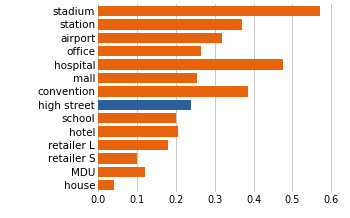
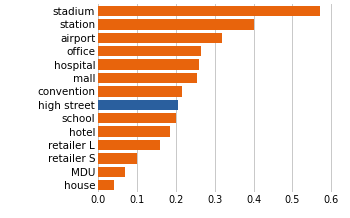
station: 0.370 -> 0.400
hospital: 0.475 -> 0.260
convention: 0.385 -> 0.215
high street: 0.240 -> 0.205
hotel: 0.205 -> 0.185
retailer L: 0.180 -> 0.160
MDU: 0.120 -> 0.070
